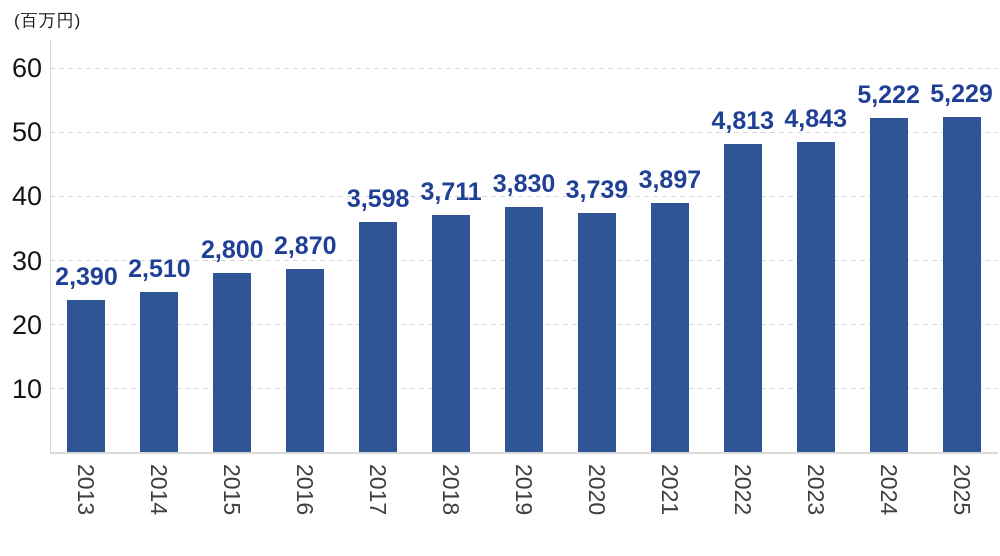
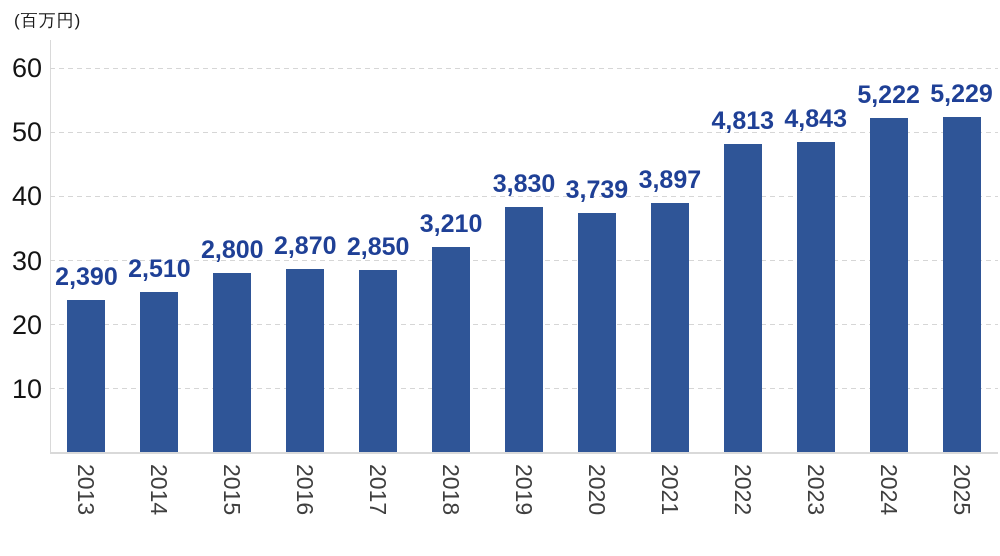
2017: 3,598 -> 2,850
2018: 3,711 -> 3,210
